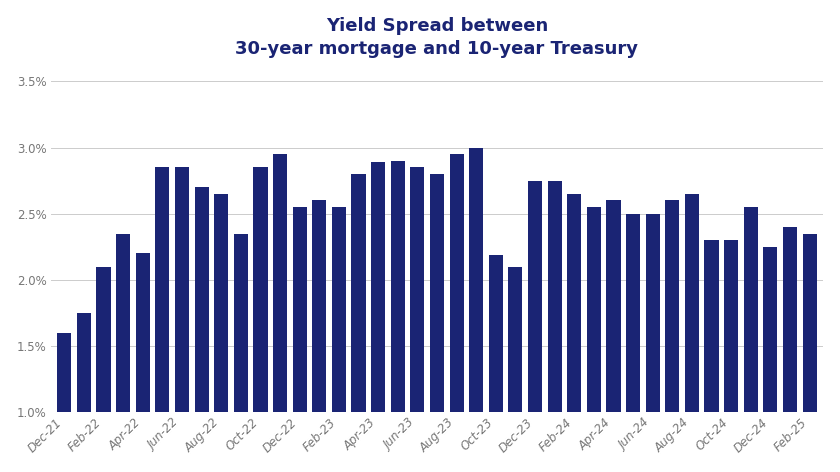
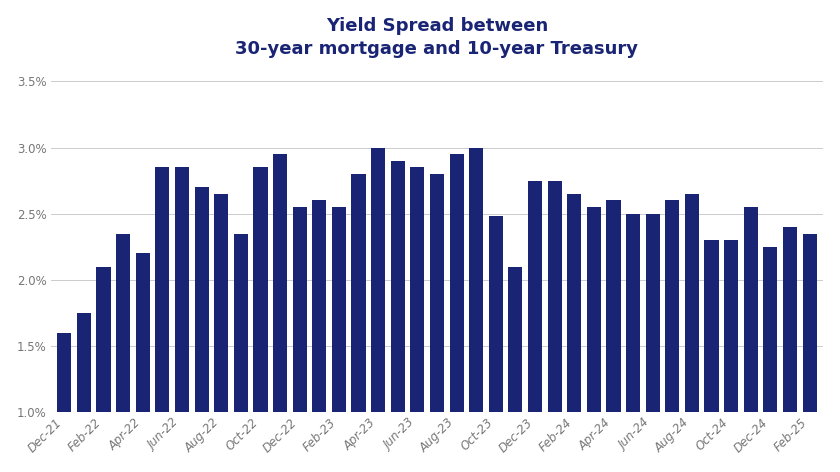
Apr-23: 2.89% -> 3.00%
Oct-23: 2.19% -> 2.48%
